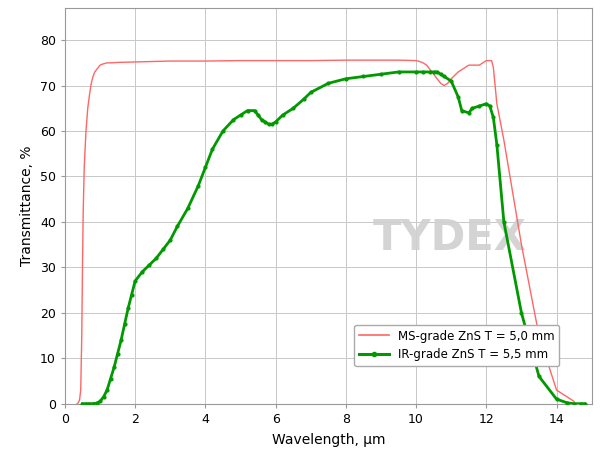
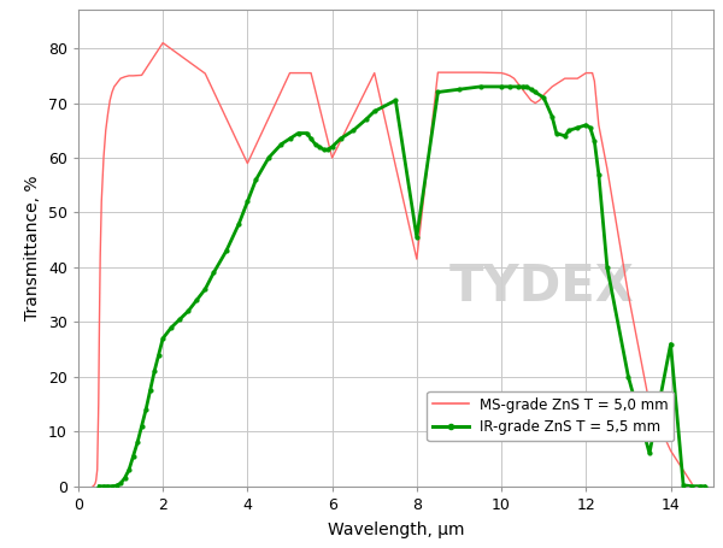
MS-grade ZnS T = 5,0 mm/2: 75.2 -> 81.0
MS-grade ZnS T = 5,0 mm/4: 75.4 -> 59.0
MS-grade ZnS T = 5,0 mm/6: 75.5 -> 60.0
MS-grade ZnS T = 5,0 mm/8: 75.6 -> 41.5
IR-grade ZnS T = 5,5 mm/8: 71.5 -> 45.5
MS-grade ZnS T = 5,0 mm/14: 3.0 -> 6.5
IR-grade ZnS T = 5,5 mm/14: 1.0 -> 26.0
